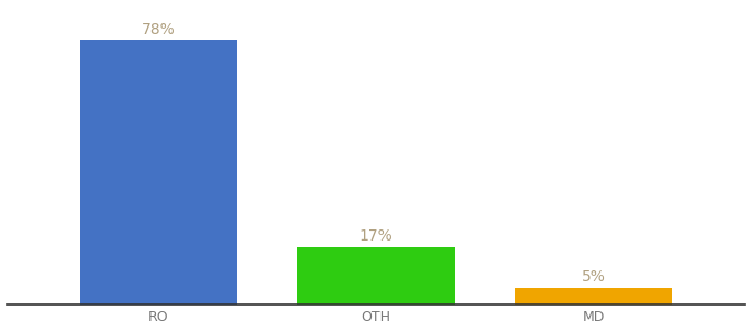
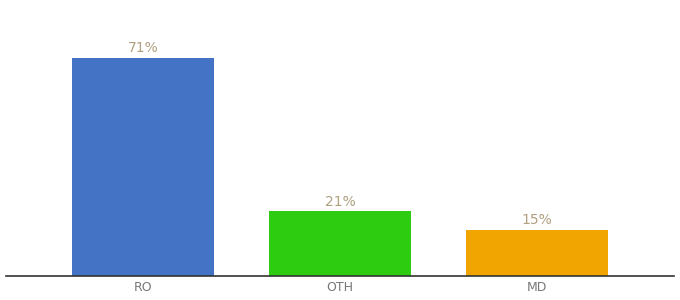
RO: 78% -> 71%
OTH: 17% -> 21%
MD: 5% -> 15%
